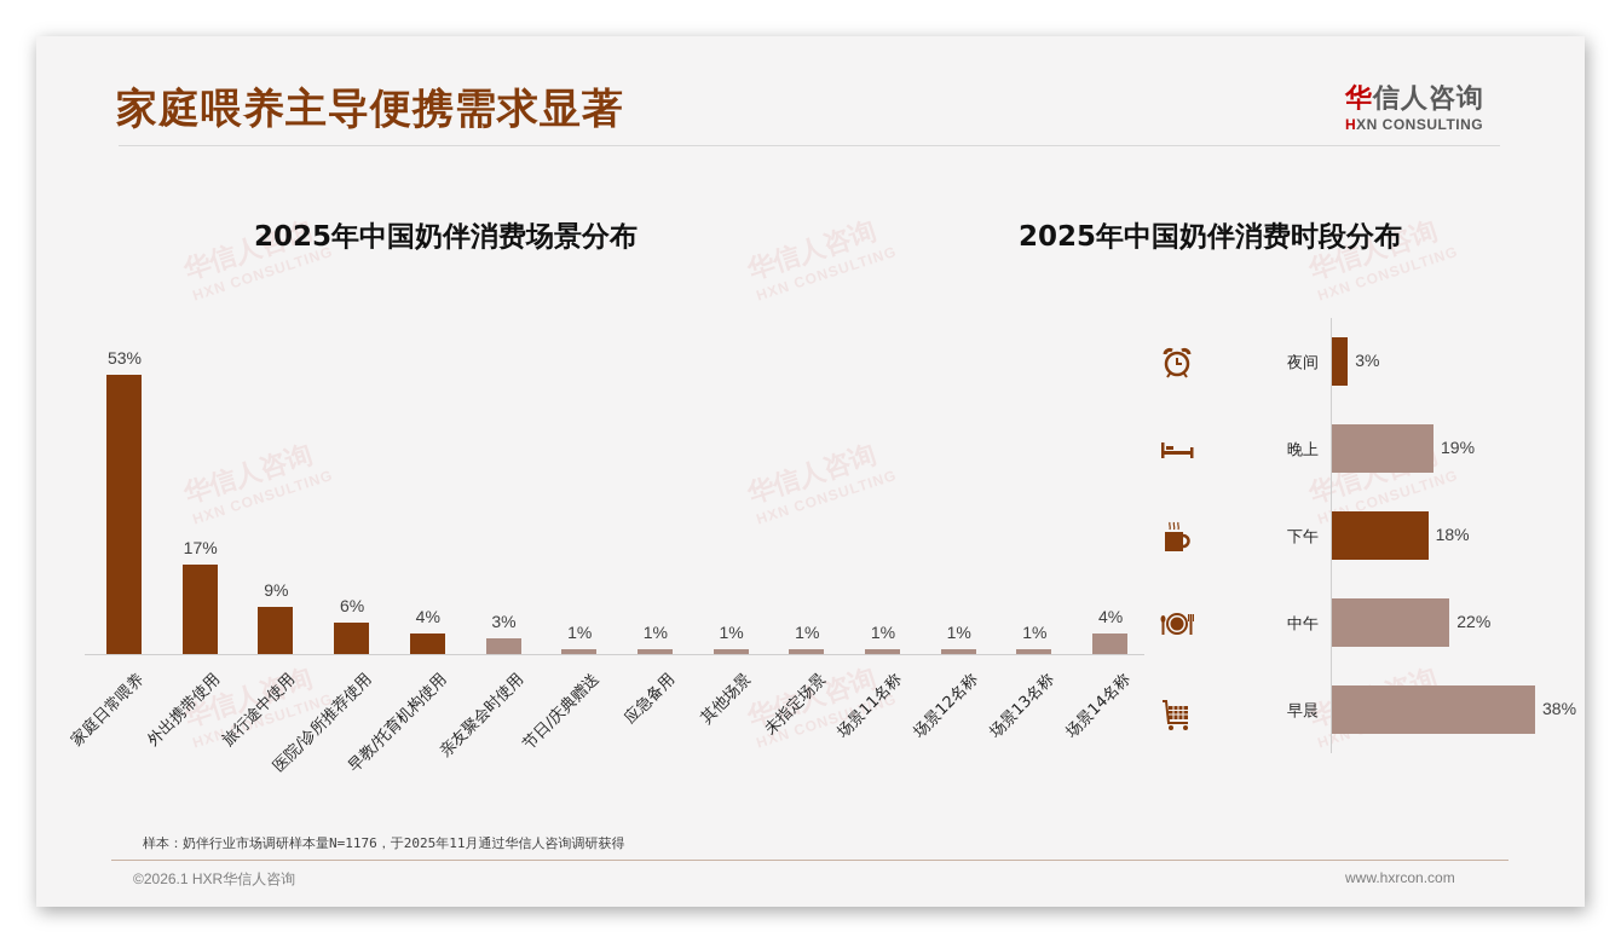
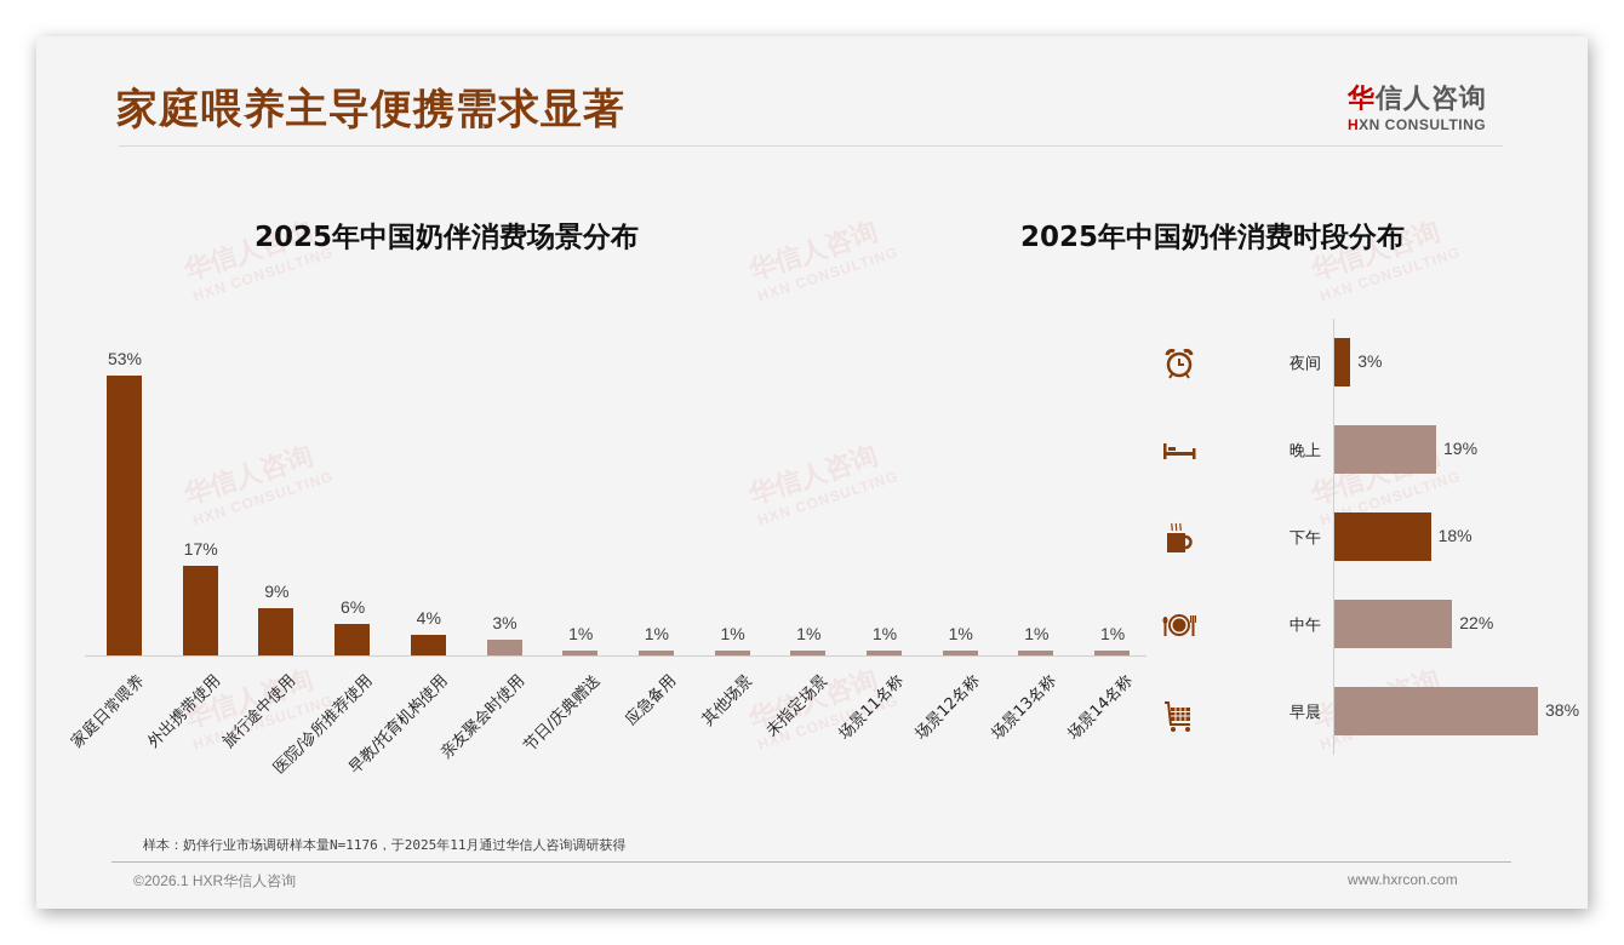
2025年中国奶伴消费场景分布/场景14名称: 4% -> 1%
